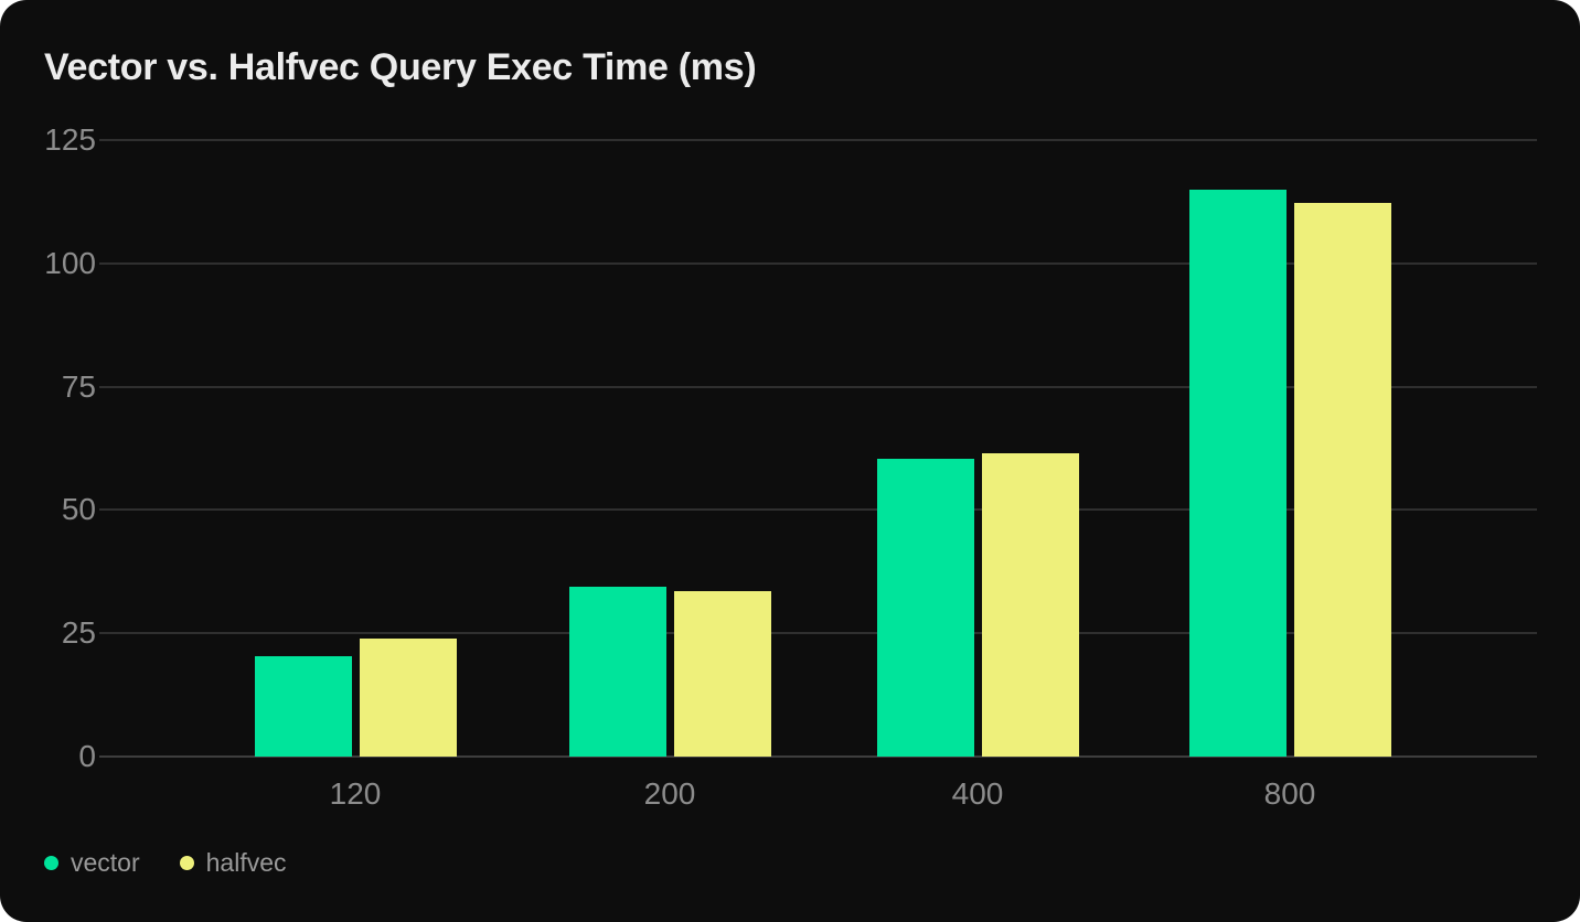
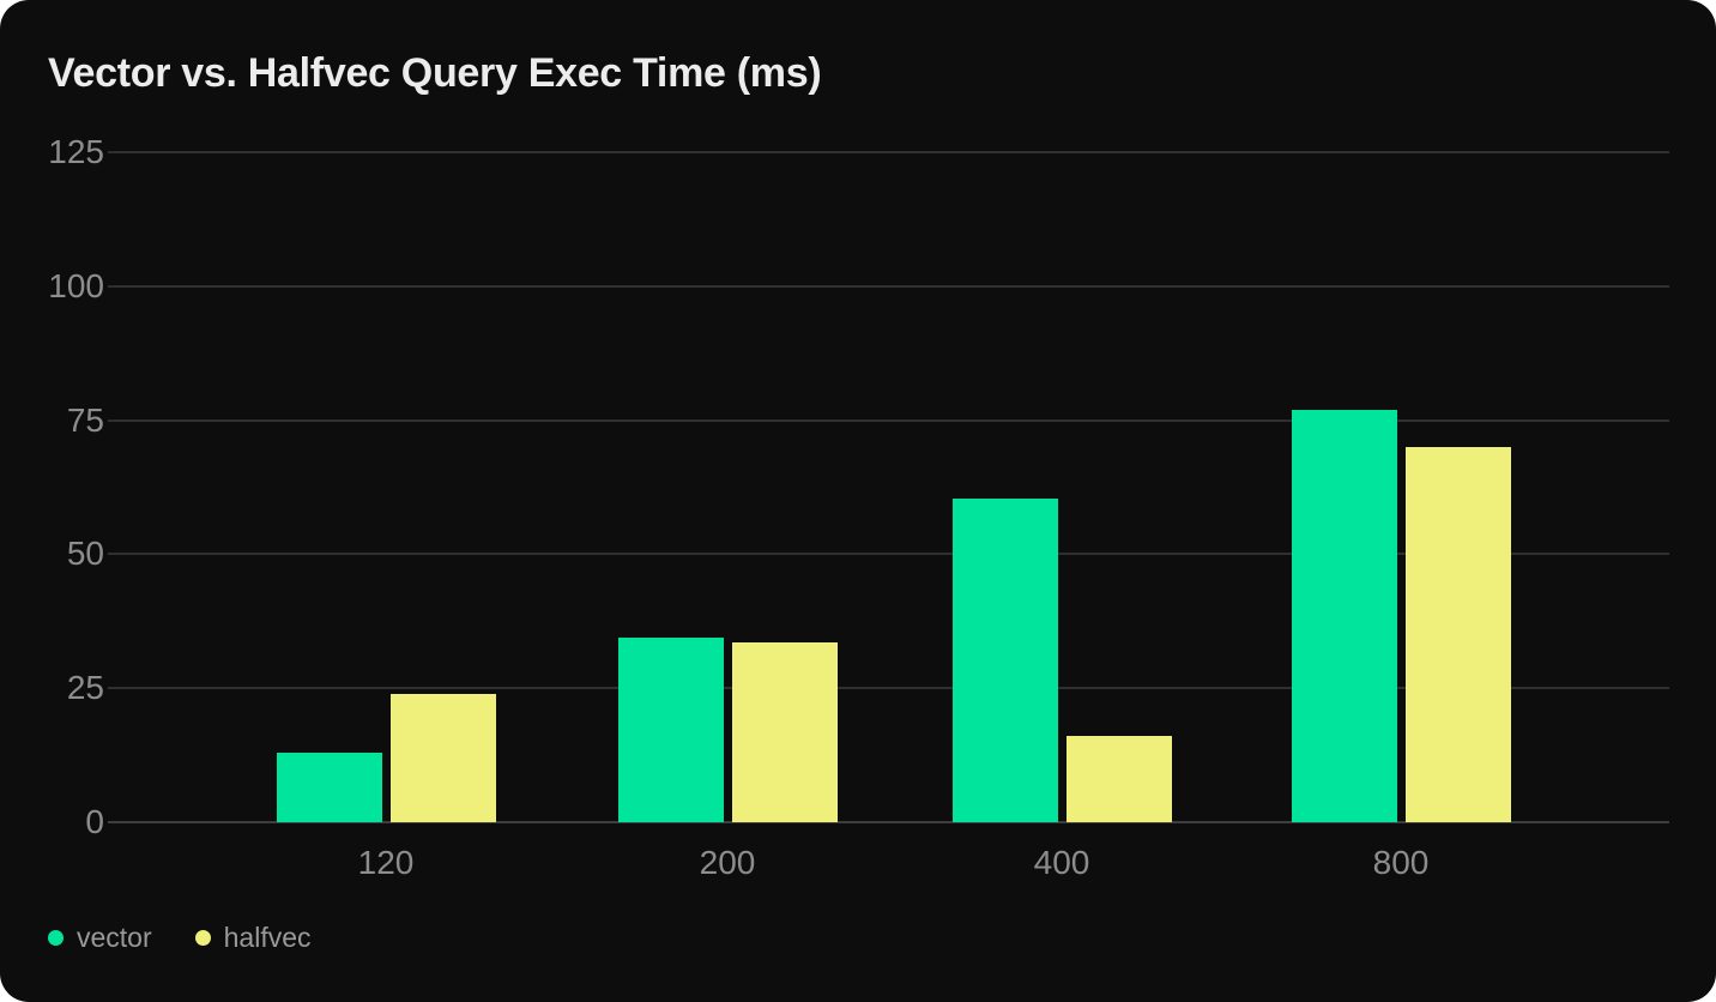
vector/120: 20 -> 13
halfvec/400: 62 -> 16
vector/800: 115 -> 77
halfvec/800: 112 -> 70
